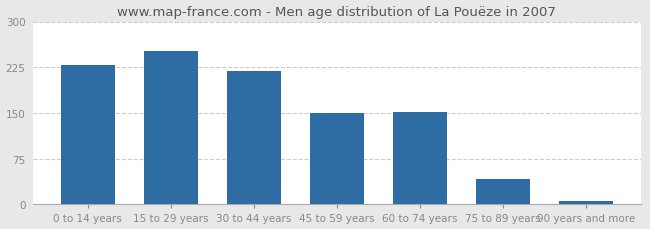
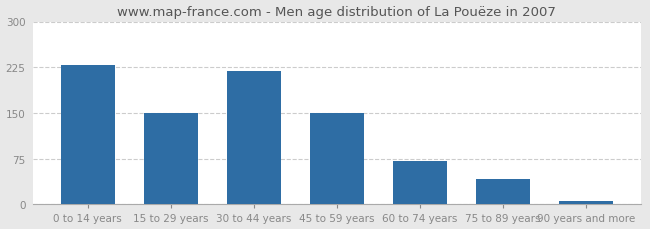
15 to 29 years: 252 -> 150
60 to 74 years: 152 -> 72
